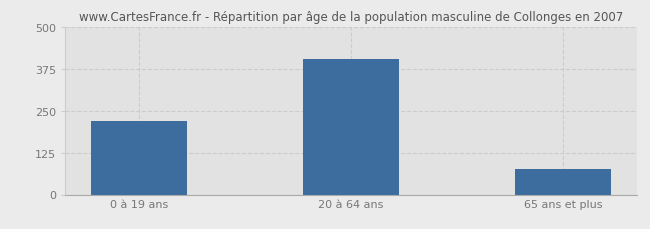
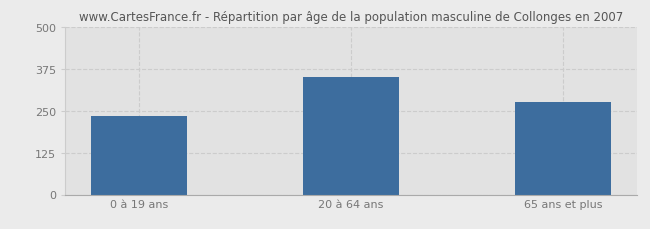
0 à 19 ans: 220 -> 235
20 à 64 ans: 405 -> 350
65 ans et plus: 75 -> 275
